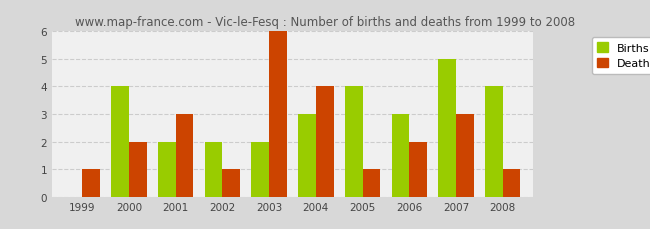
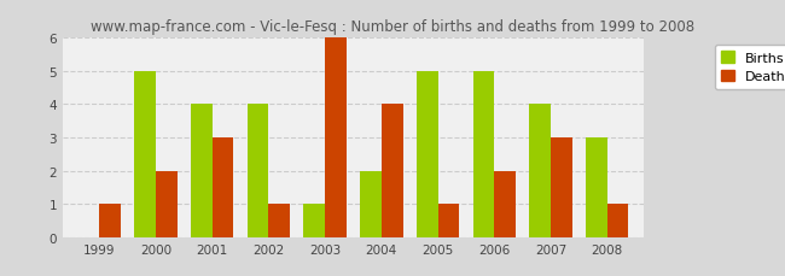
Births/2000: 4 -> 5
Births/2001: 2 -> 4
Births/2002: 2 -> 4
Births/2003: 2 -> 1
Births/2004: 3 -> 2
Births/2005: 4 -> 5
Births/2006: 3 -> 5
Births/2007: 5 -> 4
Births/2008: 4 -> 3
